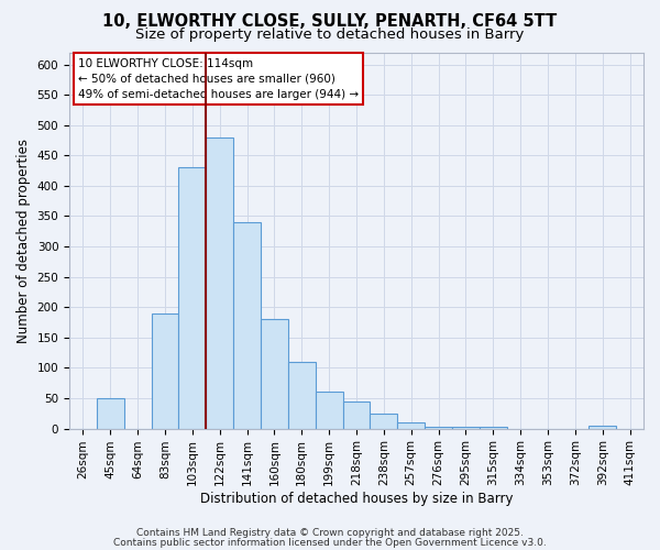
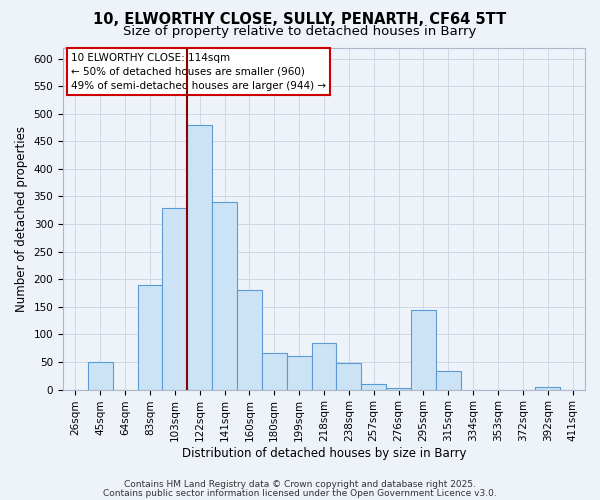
103sqm: 430 -> 330
180sqm: 110 -> 66
218sqm: 45 -> 84
238sqm: 25 -> 48
295sqm: 3 -> 144
315sqm: 3 -> 34
